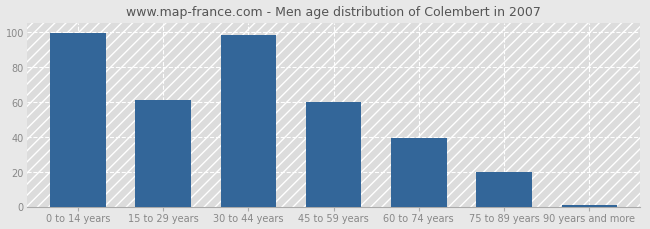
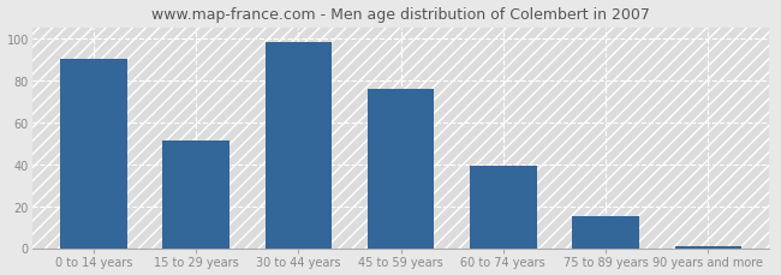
0 to 14 years: 99 -> 90
15 to 29 years: 61 -> 51
45 to 59 years: 60 -> 76
75 to 89 years: 20 -> 15
